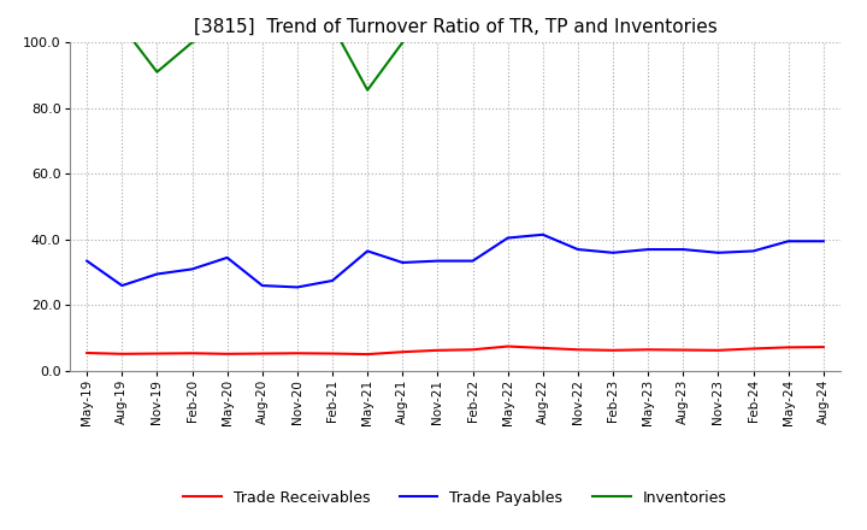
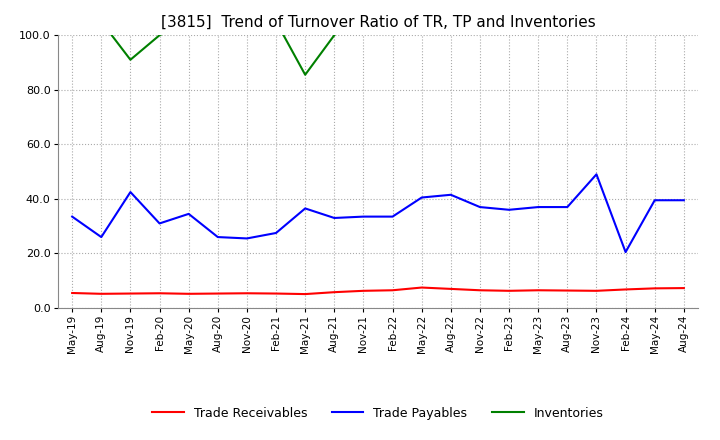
Trade Payables/Nov-19: 29.5 -> 42.5
Trade Payables/Nov-23: 36.0 -> 49.0
Trade Payables/Feb-24: 36.5 -> 20.5
